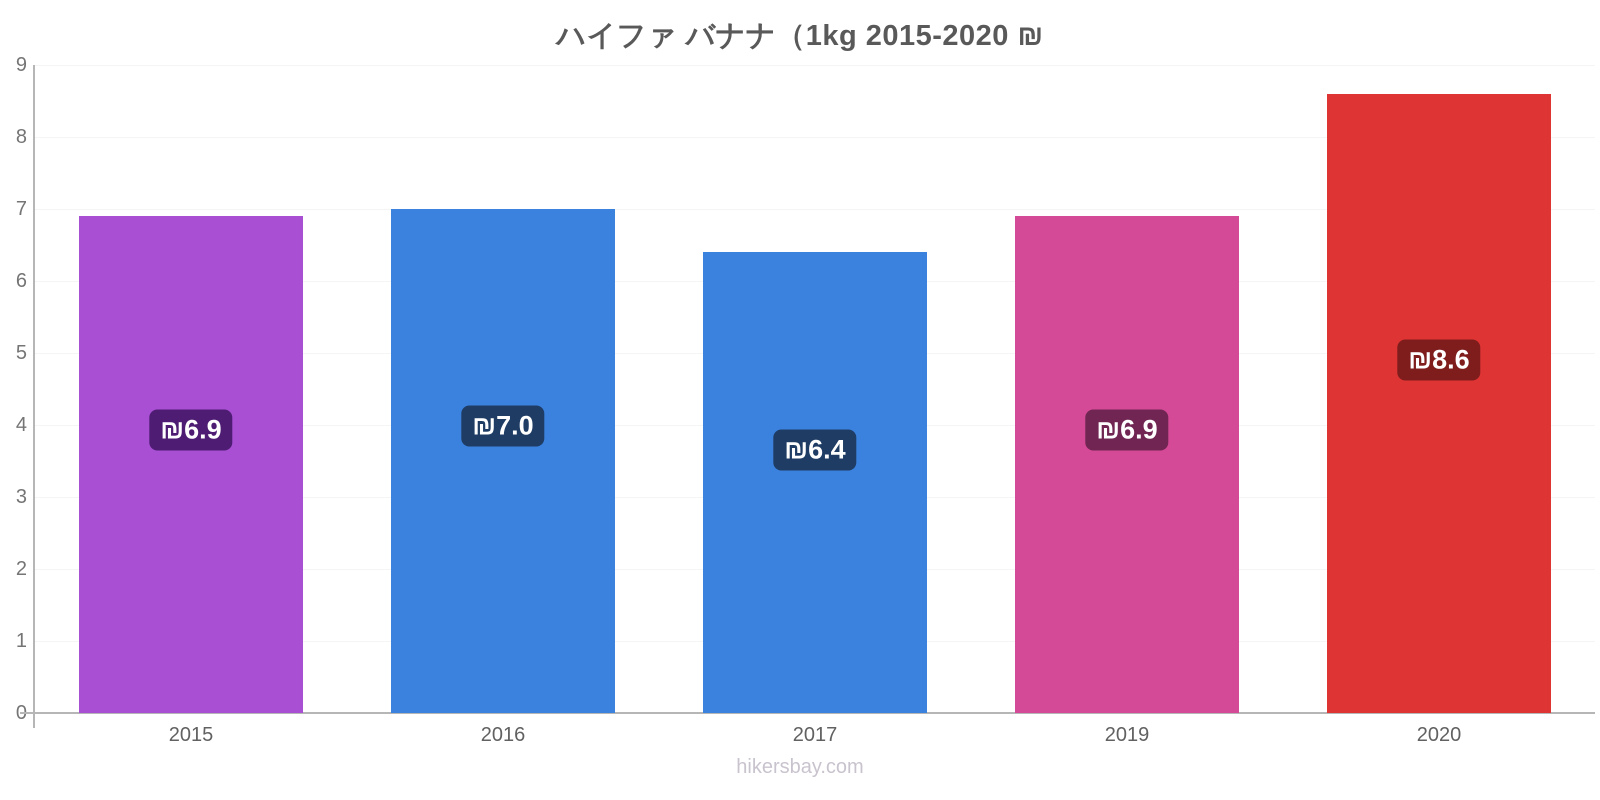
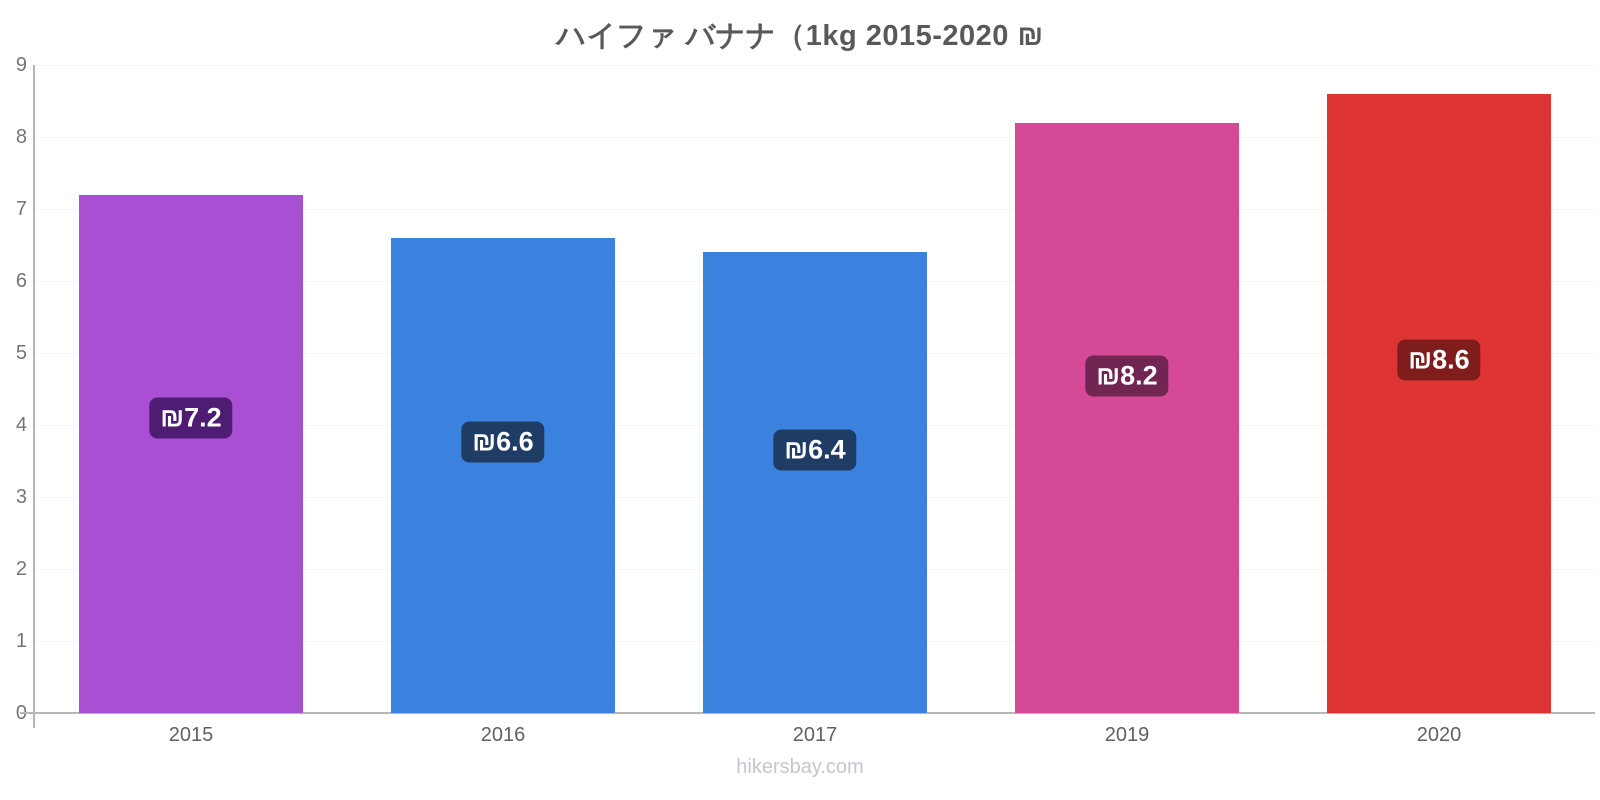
2015: 6.9 -> 7.2
2016: 7.0 -> 6.6
2019: 6.9 -> 8.2
